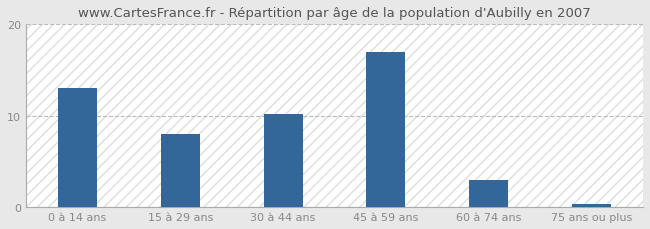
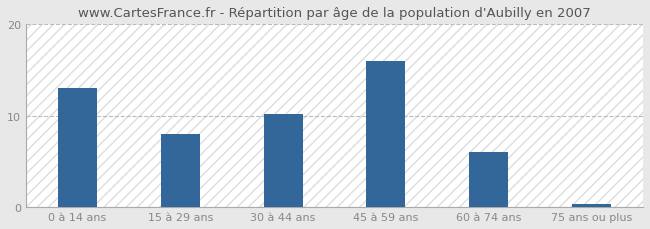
45 à 59 ans: 17.0 -> 16.0
60 à 74 ans: 3.0 -> 6.0
